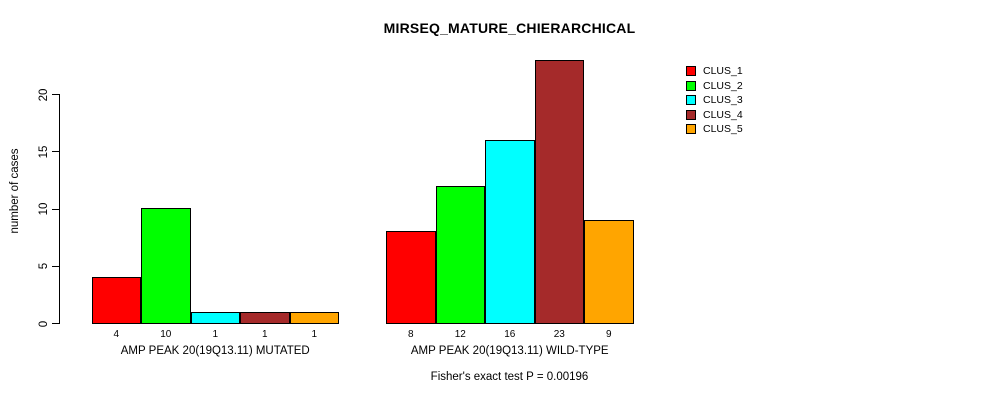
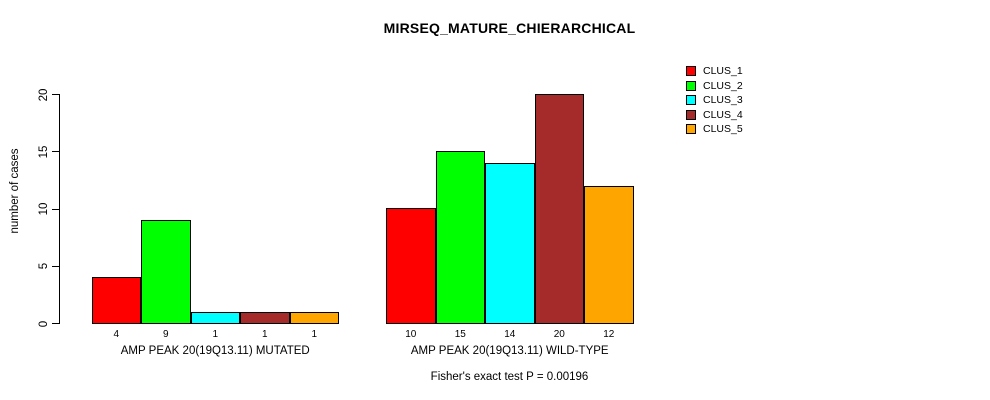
CLUS_2/AMP PEAK 20(19Q13.11) MUTATED: 10 -> 9
CLUS_1/AMP PEAK 20(19Q13.11) WILD-TYPE: 8 -> 10
CLUS_2/AMP PEAK 20(19Q13.11) WILD-TYPE: 12 -> 15
CLUS_3/AMP PEAK 20(19Q13.11) WILD-TYPE: 16 -> 14
CLUS_4/AMP PEAK 20(19Q13.11) WILD-TYPE: 23 -> 20
CLUS_5/AMP PEAK 20(19Q13.11) WILD-TYPE: 9 -> 12
